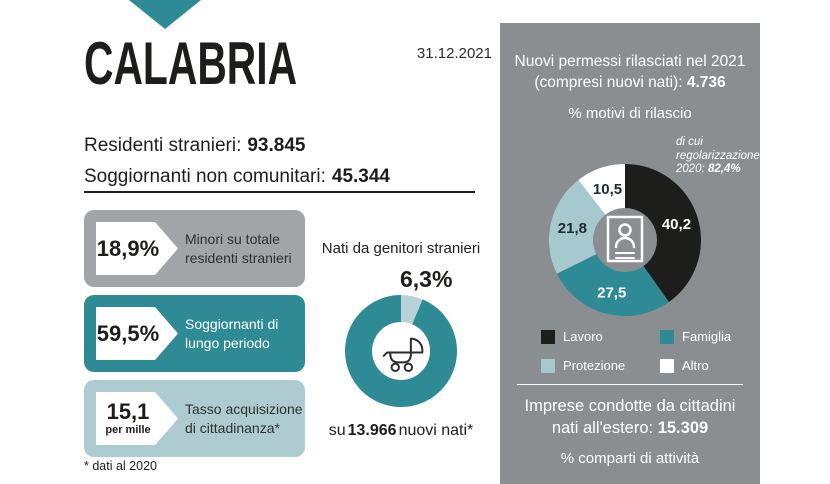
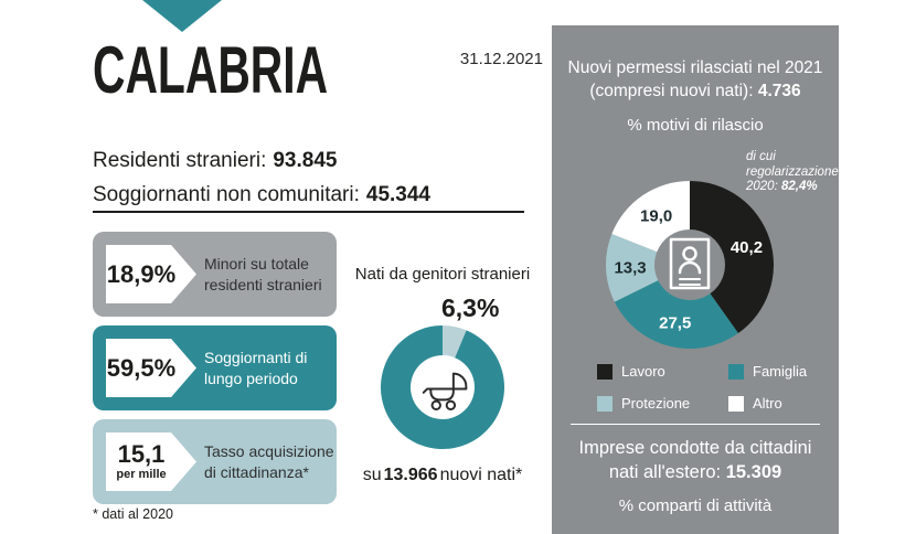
% motivi di rilascio/Protezione: 21,8 -> 13,3
% motivi di rilascio/Altro: 10,5 -> 19,0
